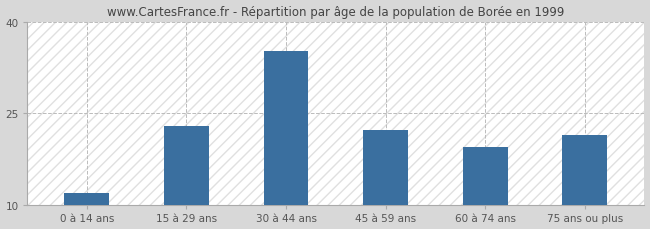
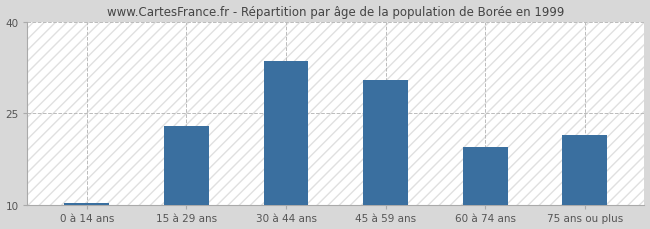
0 à 14 ans: 12.0 -> 10.3
30 à 44 ans: 35.2 -> 33.5
45 à 59 ans: 22.2 -> 30.5
